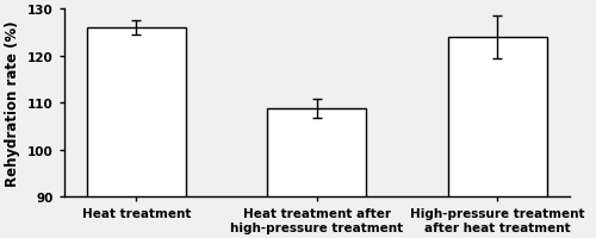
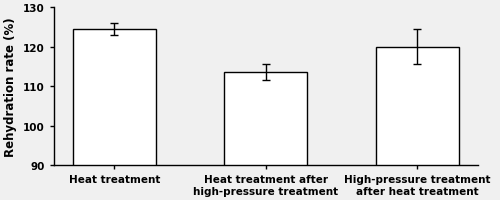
Heat treatment: 126.0 -> 124.5
Heat treatment after high-pressure treatment: 108.8 -> 113.5
High-pressure treatment after heat treatment: 124.0 -> 120.0
